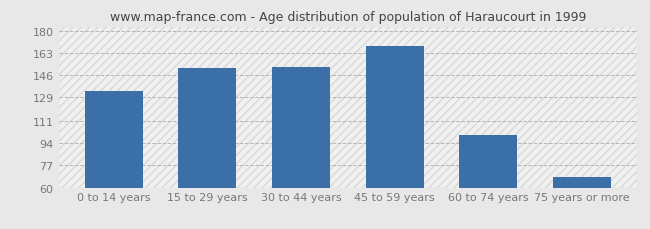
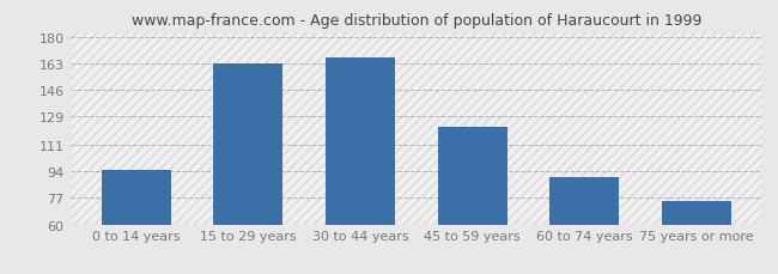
0 to 14 years: 134 -> 95
15 to 29 years: 151 -> 163
30 to 44 years: 152 -> 167
45 to 59 years: 168 -> 122
60 to 74 years: 100 -> 90
75 years or more: 68 -> 75
